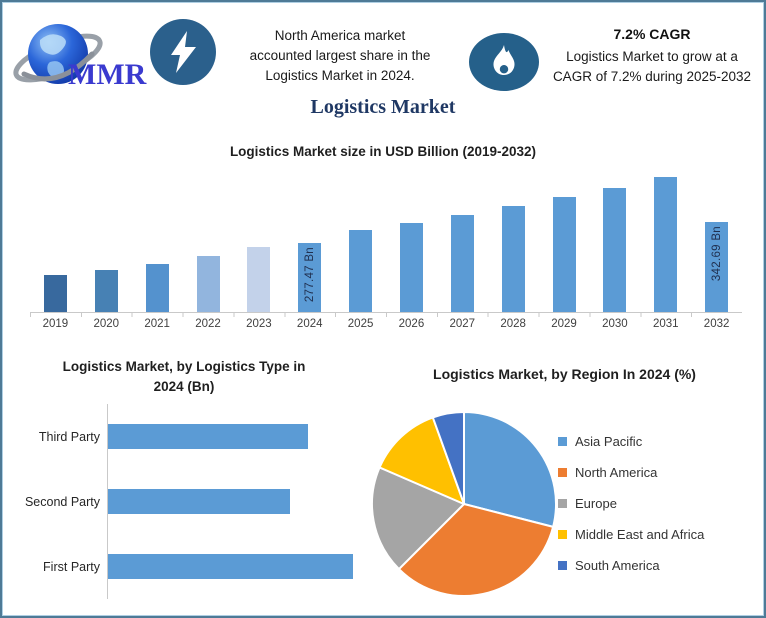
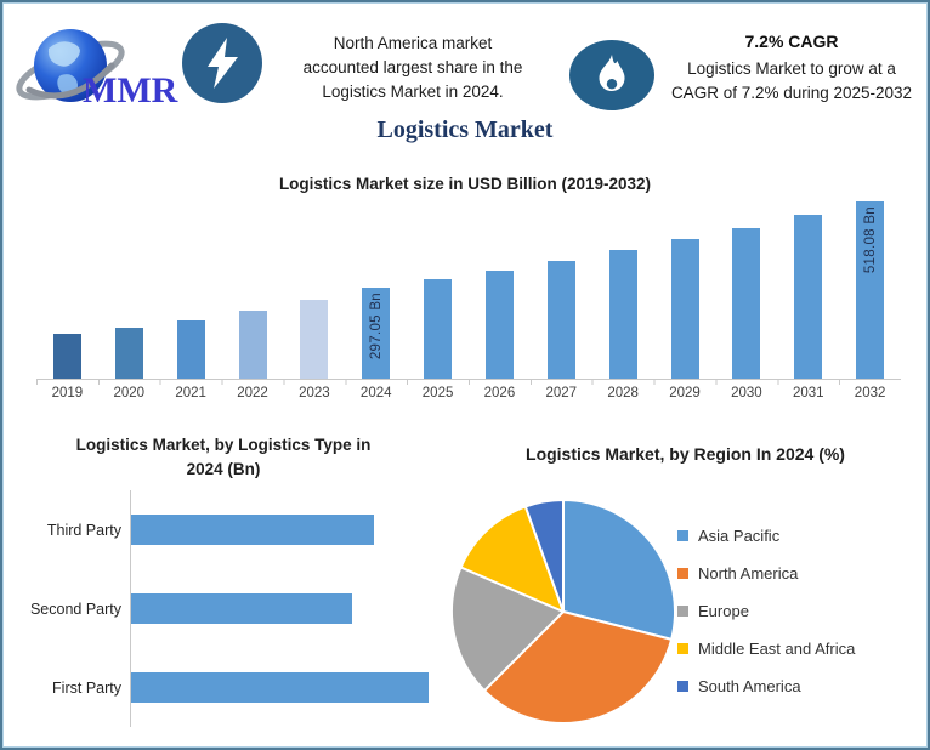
Logistics Market size in USD Billion (2019-2032)/2024: 277.47 -> 297.05
Logistics Market size in USD Billion (2019-2032)/2032: 342.69 -> 518.08
